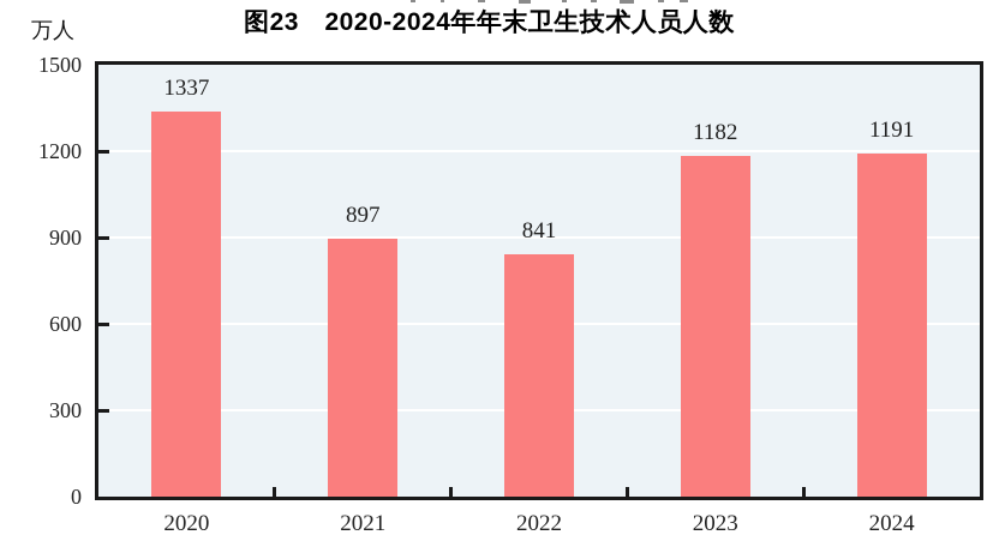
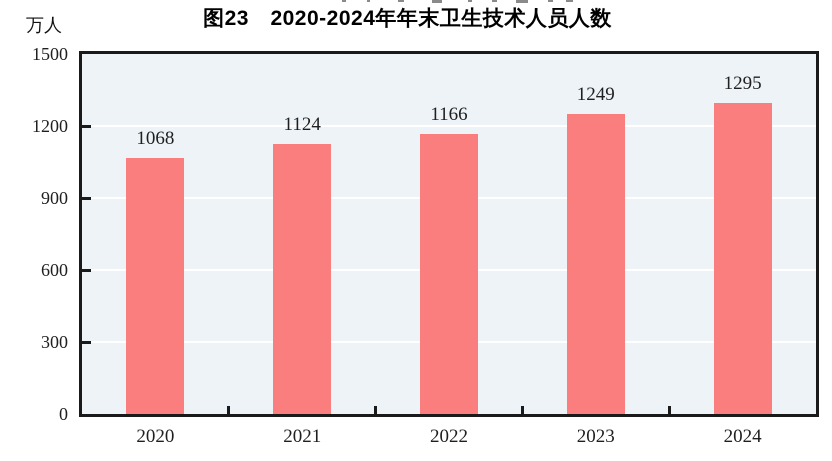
2020: 1337 -> 1068
2021: 897 -> 1124
2022: 841 -> 1166
2023: 1182 -> 1249
2024: 1191 -> 1295
